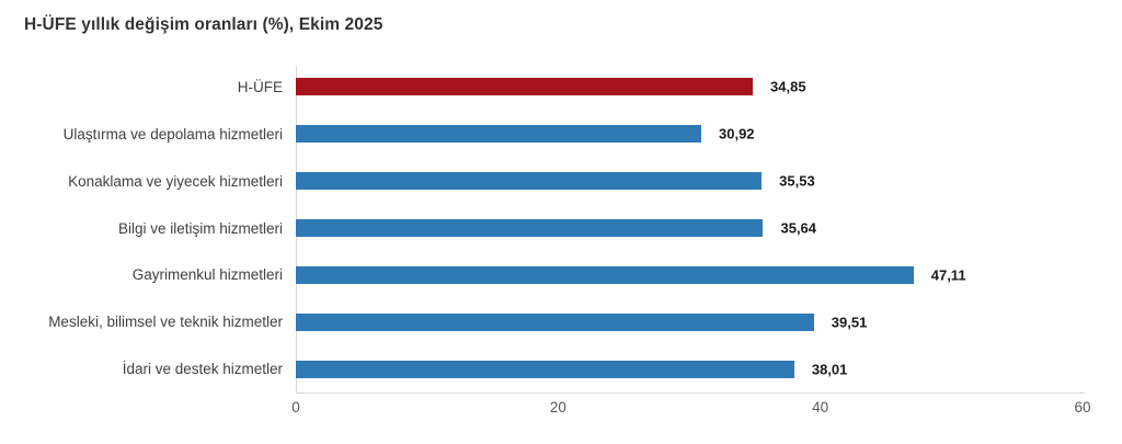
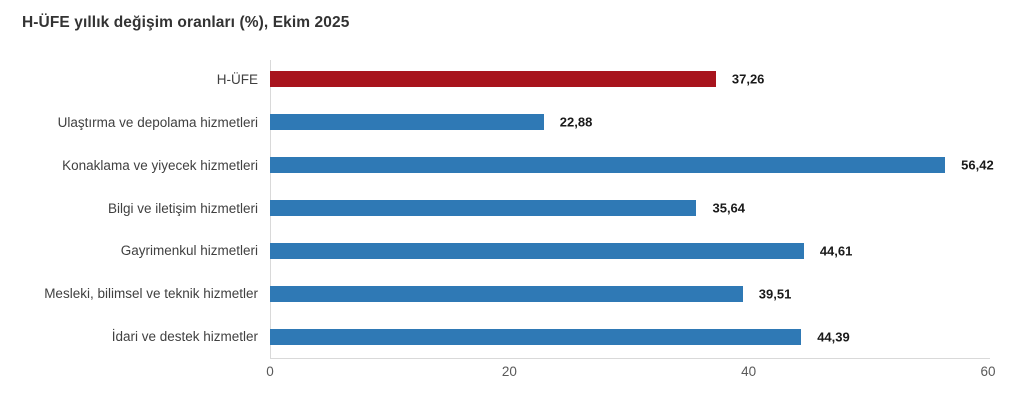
H-ÜFE: 34,85 -> 37,26
Ulaştırma ve depolama hizmetleri: 30,92 -> 22,88
Konaklama ve yiyecek hizmetleri: 35,53 -> 56,42
Gayrimenkul hizmetleri: 47,11 -> 44,61
İdari ve destek hizmetler: 38,01 -> 44,39
